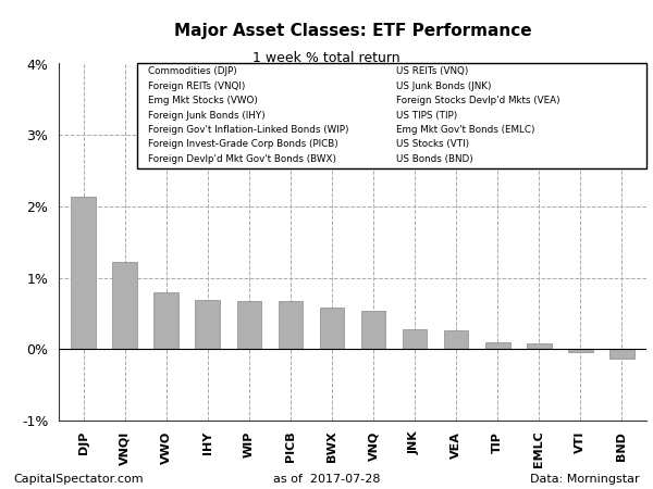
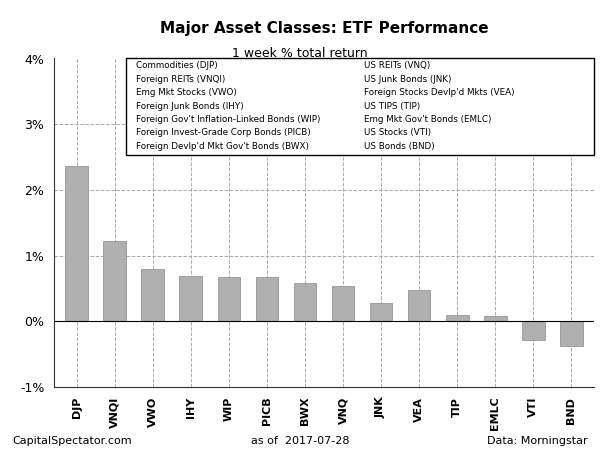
DJP: 2.13% -> 2.36%
VEA: 0.26% -> 0.48%
VTI: -0.04% -> -0.28%
BND: -0.13% -> -0.38%
